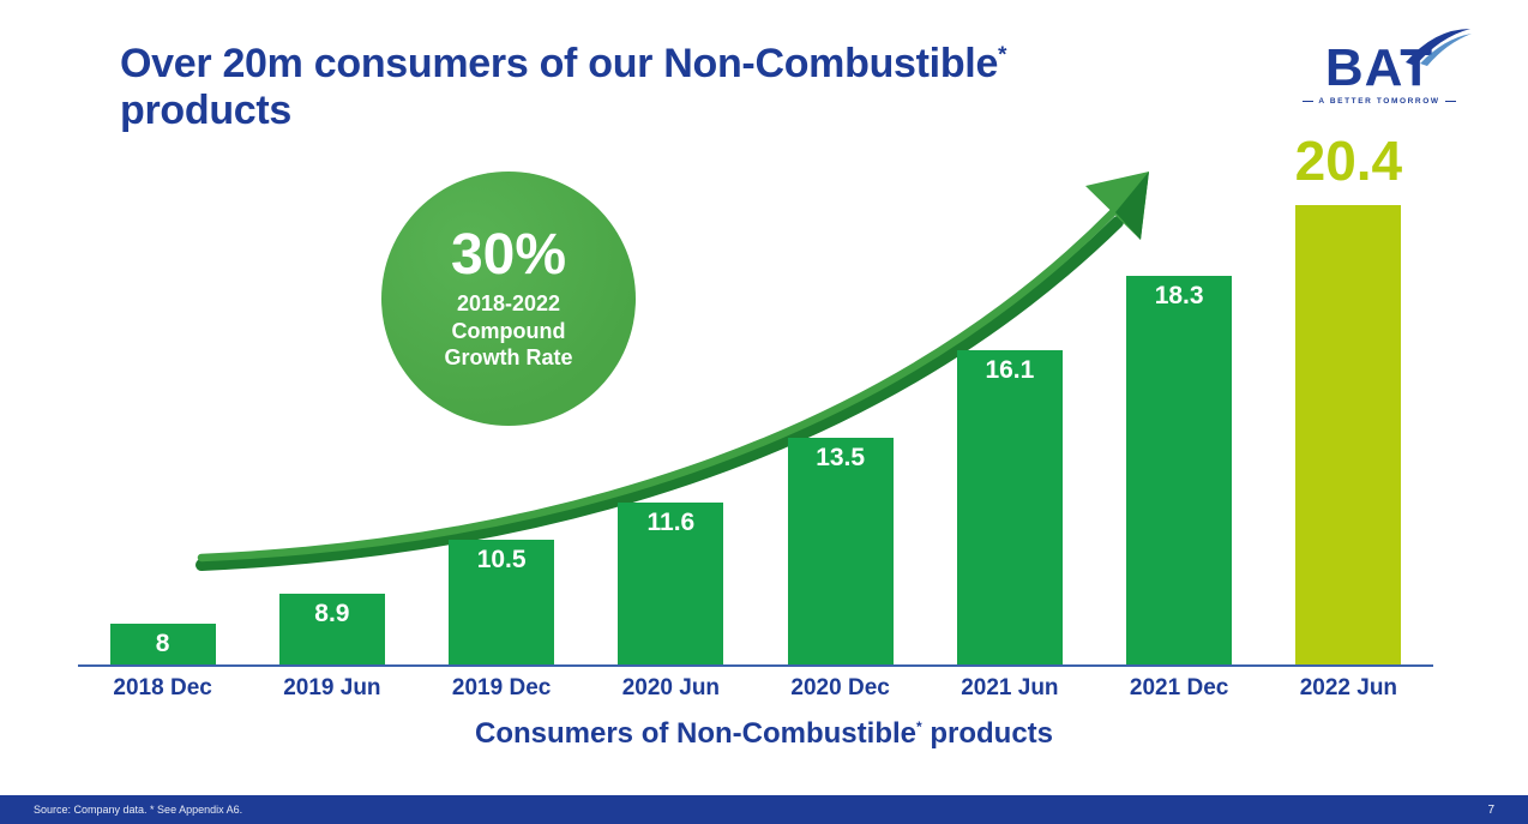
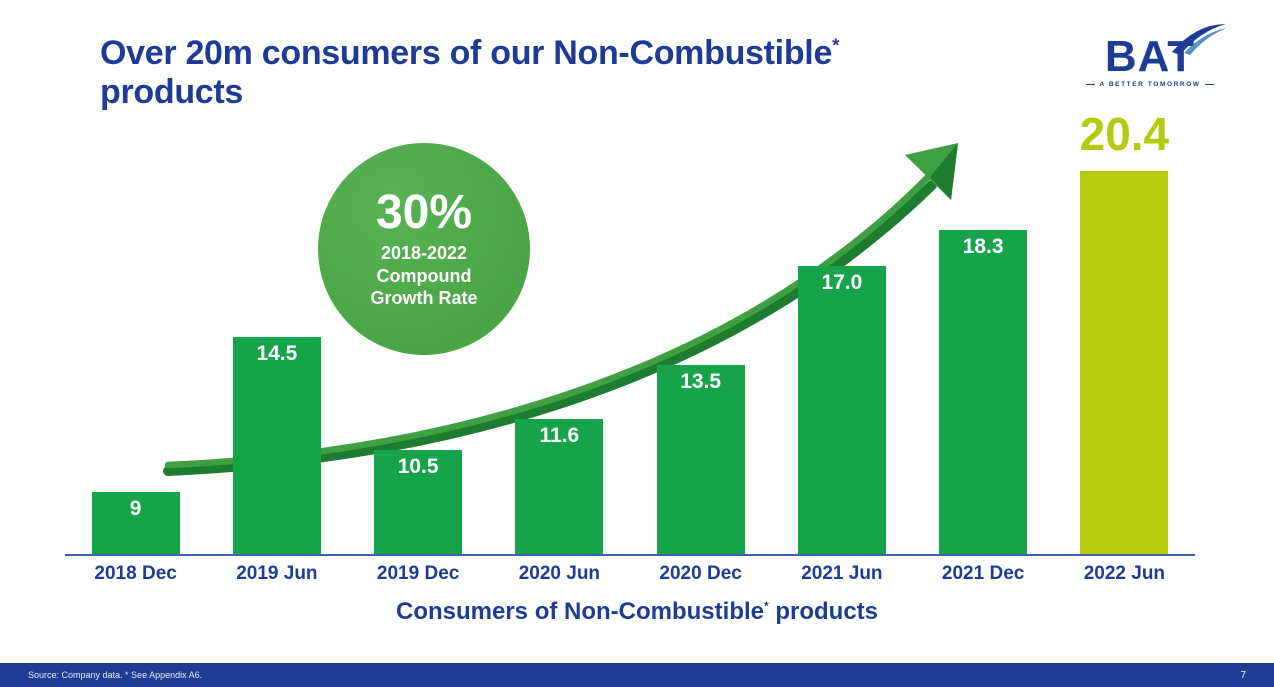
2018 Dec: 8 -> 9
2019 Jun: 8.9 -> 14.5
2021 Jun: 16.1 -> 17.0
